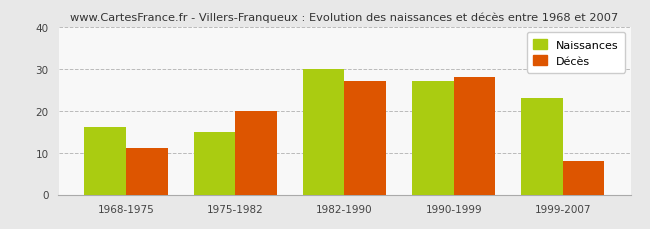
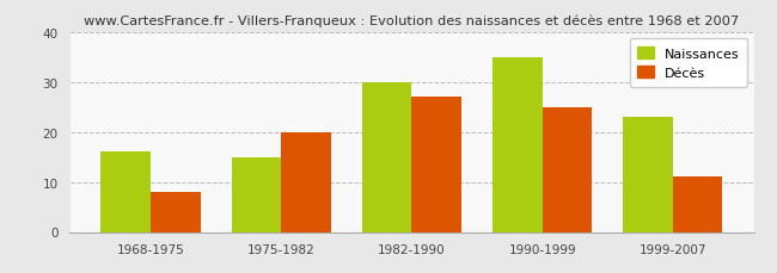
Décès/1968-1975: 11 -> 8
Naissances/1990-1999: 27 -> 35
Décès/1990-1999: 28 -> 25
Décès/1999-2007: 8 -> 11
